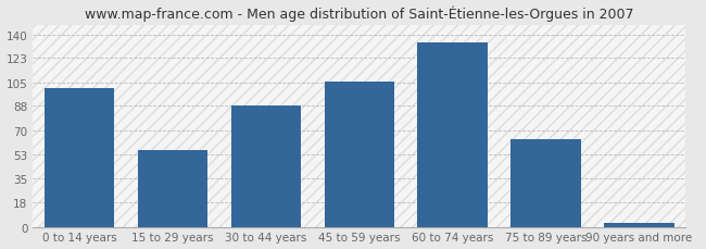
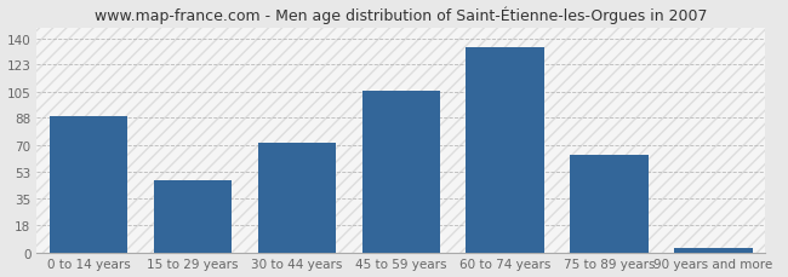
0 to 14 years: 101 -> 89
15 to 29 years: 56 -> 47
30 to 44 years: 88 -> 72
